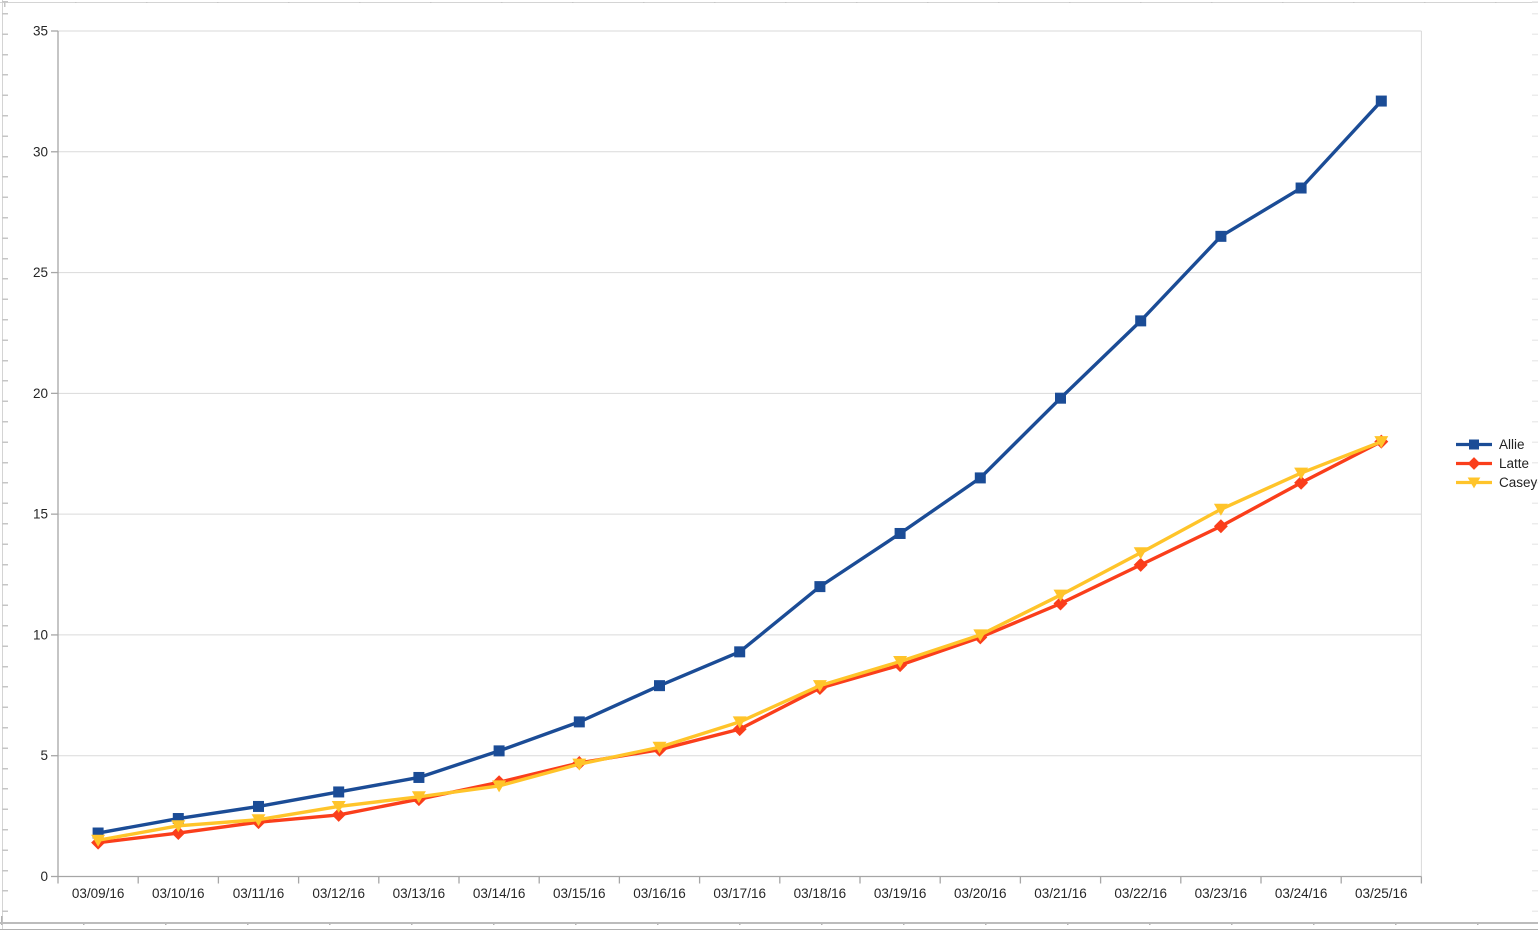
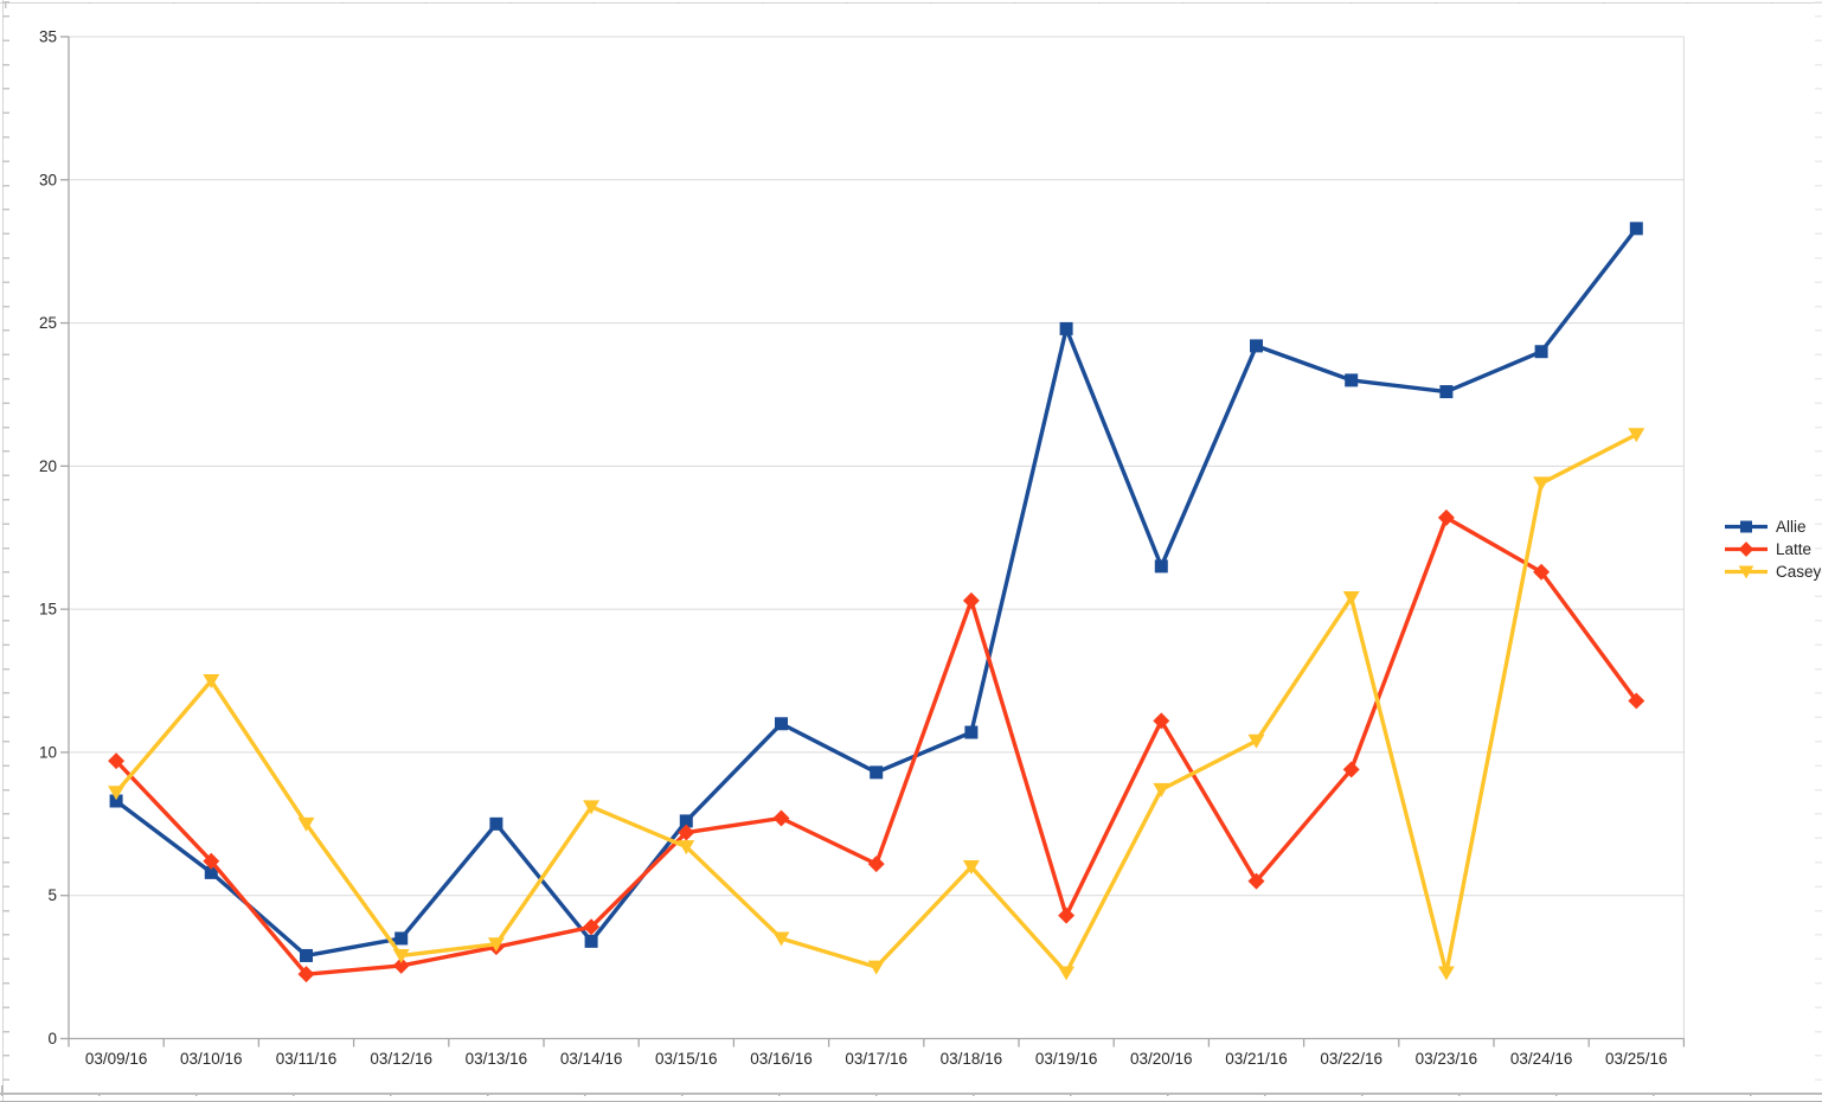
Allie/03/09/16: 1.8 -> 8.3
Latte/03/09/16: 1.4 -> 9.7
Casey/03/09/16: 1.5 -> 8.6
Allie/03/10/16: 2.4 -> 5.8
Latte/03/10/16: 1.8 -> 6.2
Casey/03/10/16: 2.1 -> 12.5
Casey/03/11/16: 2.4 -> 7.5
Allie/03/13/16: 4.1 -> 7.5
Allie/03/14/16: 5.2 -> 3.4
Casey/03/14/16: 3.8 -> 8.1
Allie/03/15/16: 6.4 -> 7.6
Latte/03/15/16: 4.7 -> 7.2
Casey/03/15/16: 4.7 -> 6.7
Allie/03/16/16: 7.9 -> 11.0
Latte/03/16/16: 5.2 -> 7.7
Casey/03/16/16: 5.3 -> 3.5
Casey/03/17/16: 6.4 -> 2.5
Allie/03/18/16: 12.0 -> 10.7
Latte/03/18/16: 7.8 -> 15.3
Casey/03/18/16: 7.9 -> 6.0
Allie/03/19/16: 14.2 -> 24.8
Latte/03/19/16: 8.8 -> 4.3
Casey/03/19/16: 8.9 -> 2.3
Latte/03/20/16: 9.9 -> 11.1
Casey/03/20/16: 10.0 -> 8.7
Allie/03/21/16: 19.8 -> 24.2
Latte/03/21/16: 11.3 -> 5.5
Casey/03/21/16: 11.7 -> 10.4
Latte/03/22/16: 12.9 -> 9.4
Casey/03/22/16: 13.4 -> 15.4
Allie/03/23/16: 26.5 -> 22.6
Latte/03/23/16: 14.5 -> 18.2
Casey/03/23/16: 15.2 -> 2.3
Allie/03/24/16: 28.5 -> 24.0
Casey/03/24/16: 16.7 -> 19.4
Allie/03/25/16: 32.1 -> 28.3
Latte/03/25/16: 18.0 -> 11.8
Casey/03/25/16: 18.0 -> 21.1
